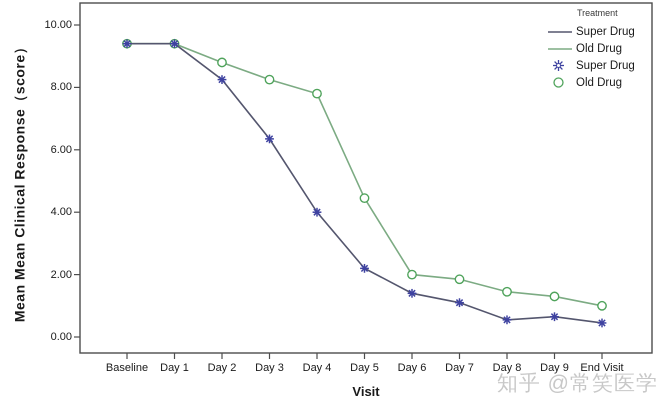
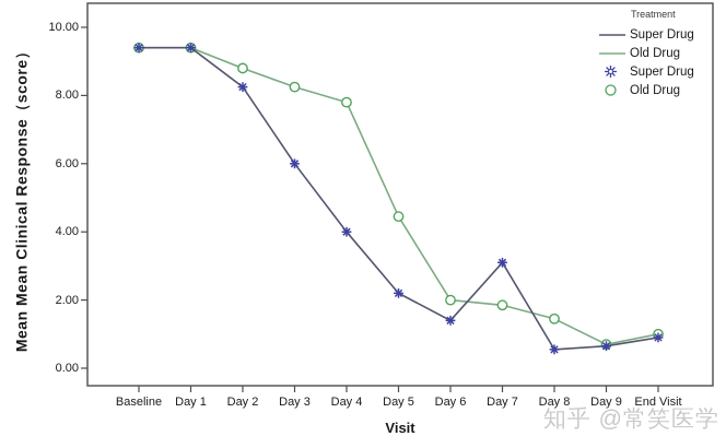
Super Drug/Day 3: 6.3 -> 6.0
Super Drug/Day 7: 1.1 -> 3.1
Old Drug/Day 9: 1.3 -> 0.7
Super Drug/End Visit: 0.5 -> 0.9
